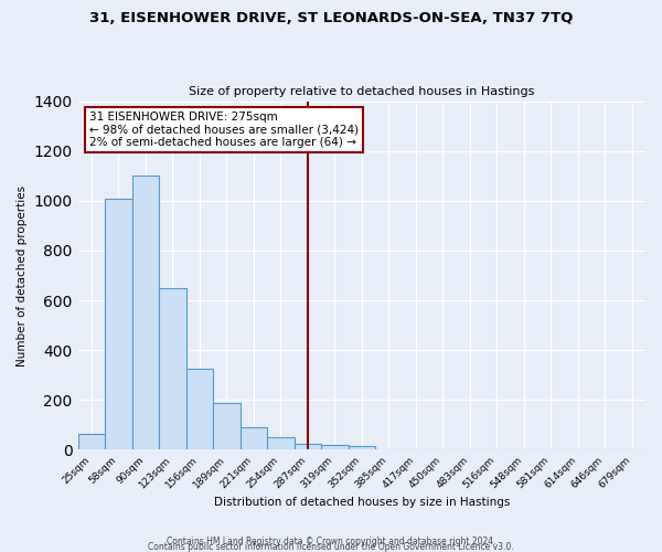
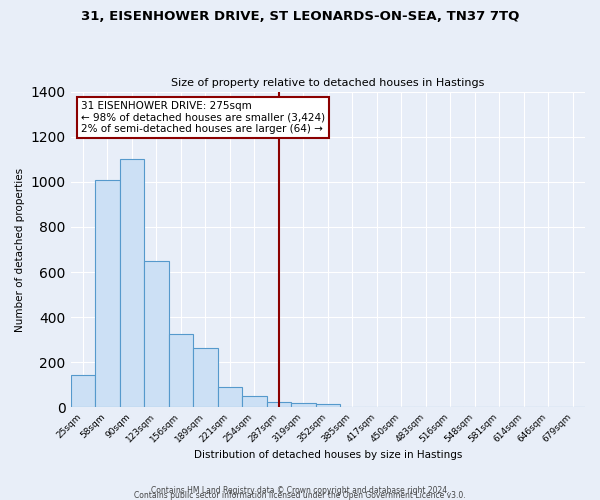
25sqm: 65 -> 145
189sqm: 190 -> 265
